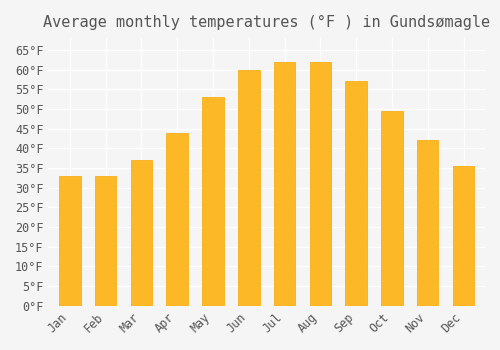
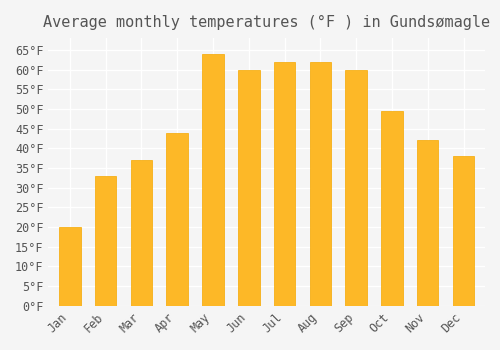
Jan: 33.0°F -> 20.0°F
May: 53.0°F -> 64.0°F
Sep: 57.0°F -> 60.0°F
Dec: 35.5°F -> 38.0°F
